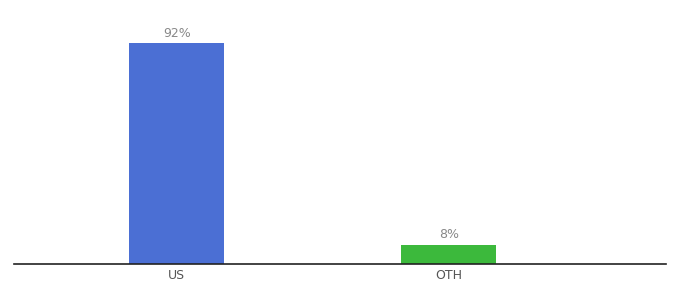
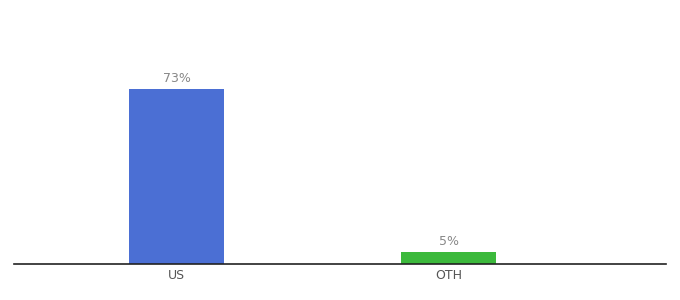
US: 92% -> 73%
OTH: 8% -> 5%
